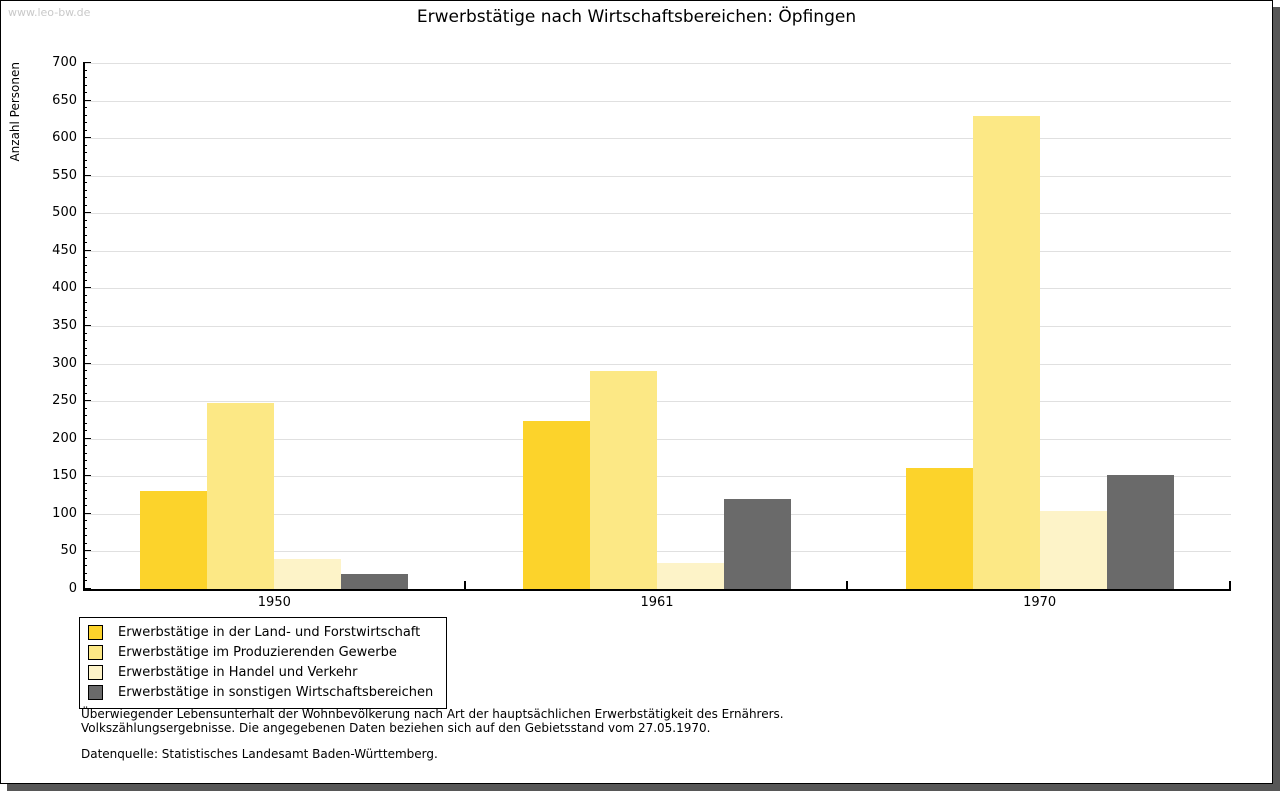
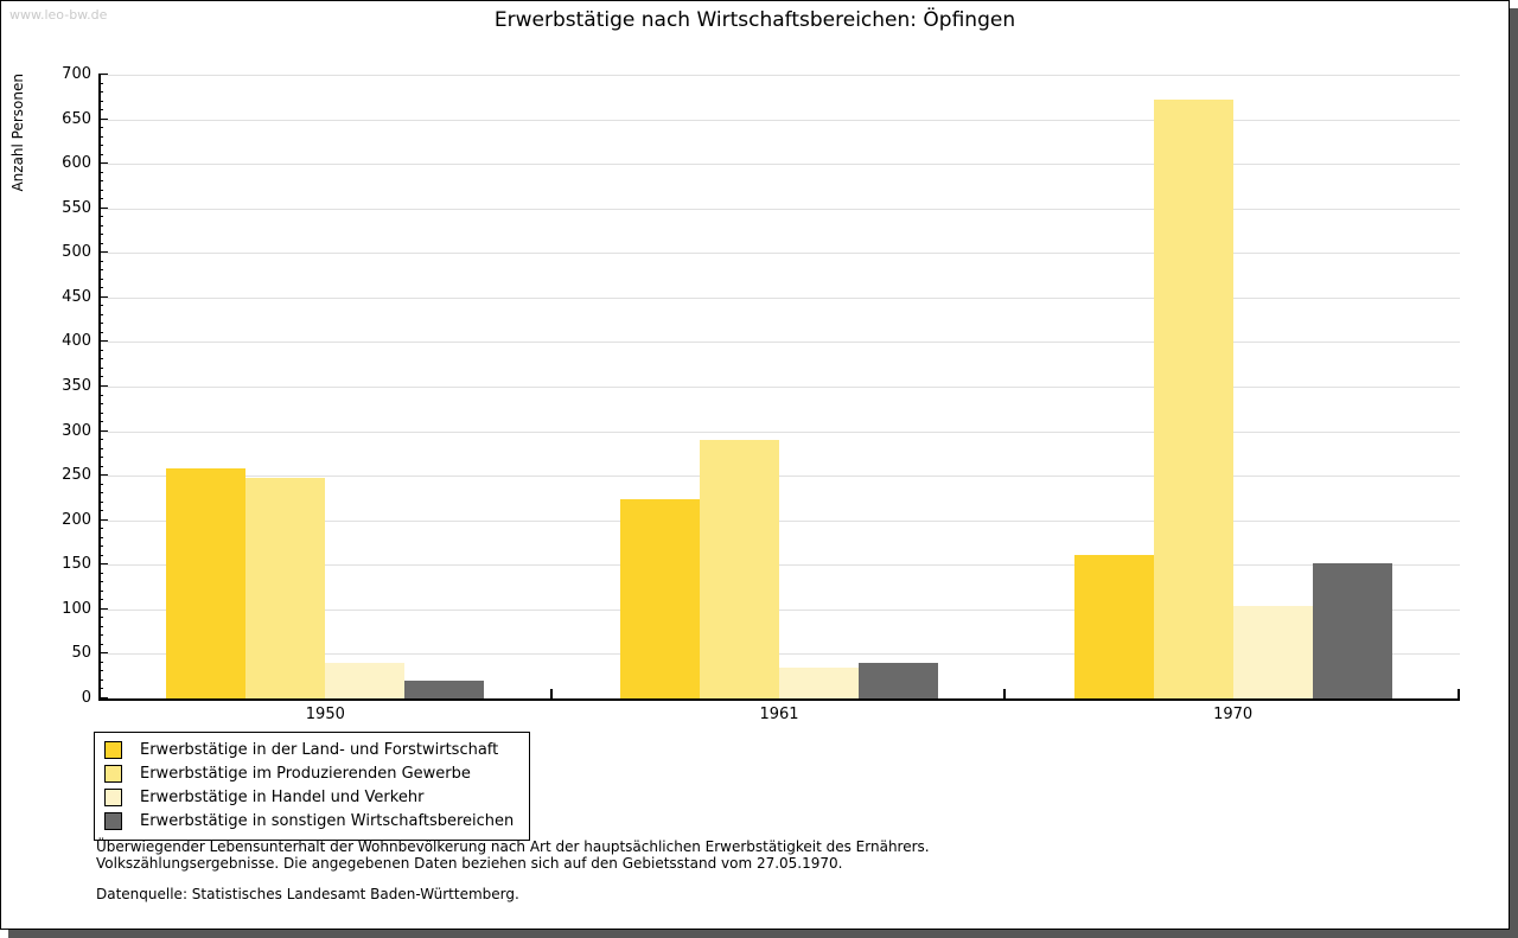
Erwerbstätige in der Land- und Forstwirtschaft/1950: 130 -> 260
Erwerbstätige in sonstigen Wirtschaftsbereichen/1961: 120 -> 40
Erwerbstätige im Produzierenden Gewerbe/1970: 630 -> 670
